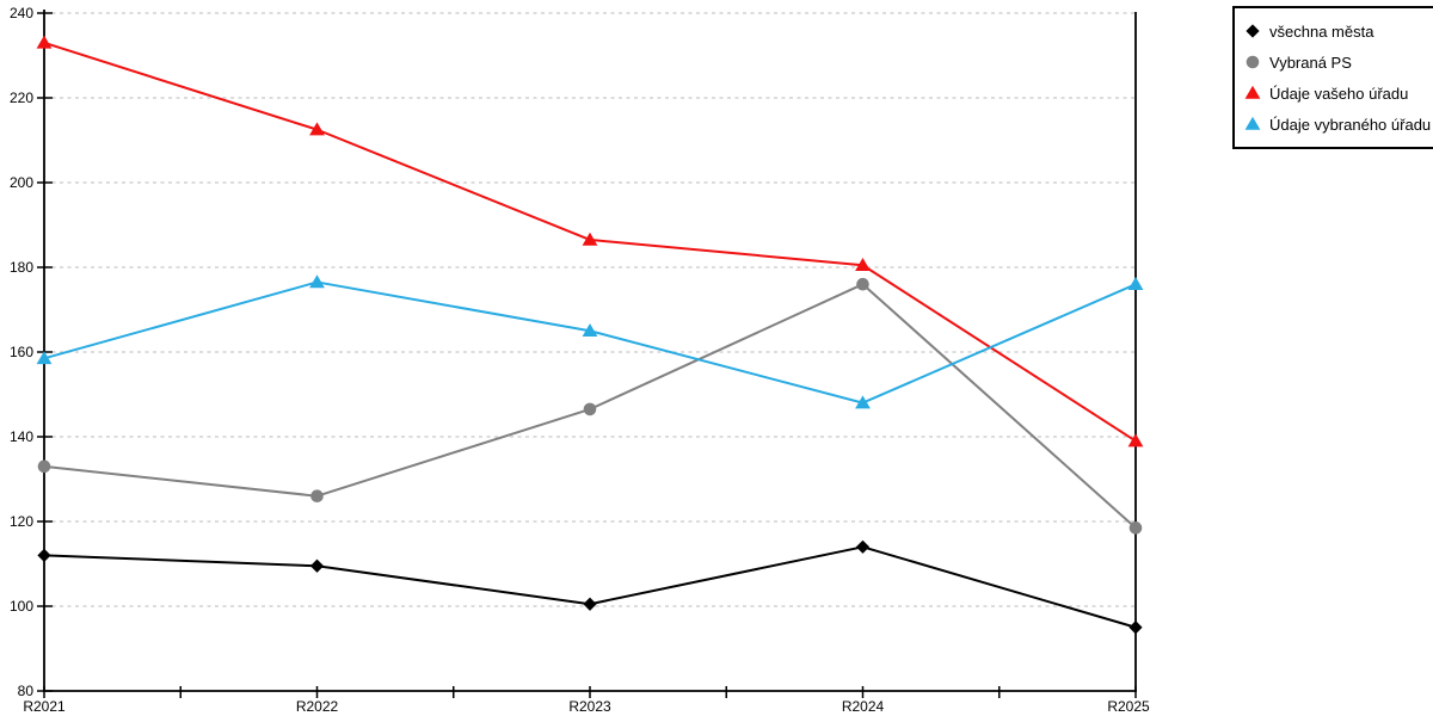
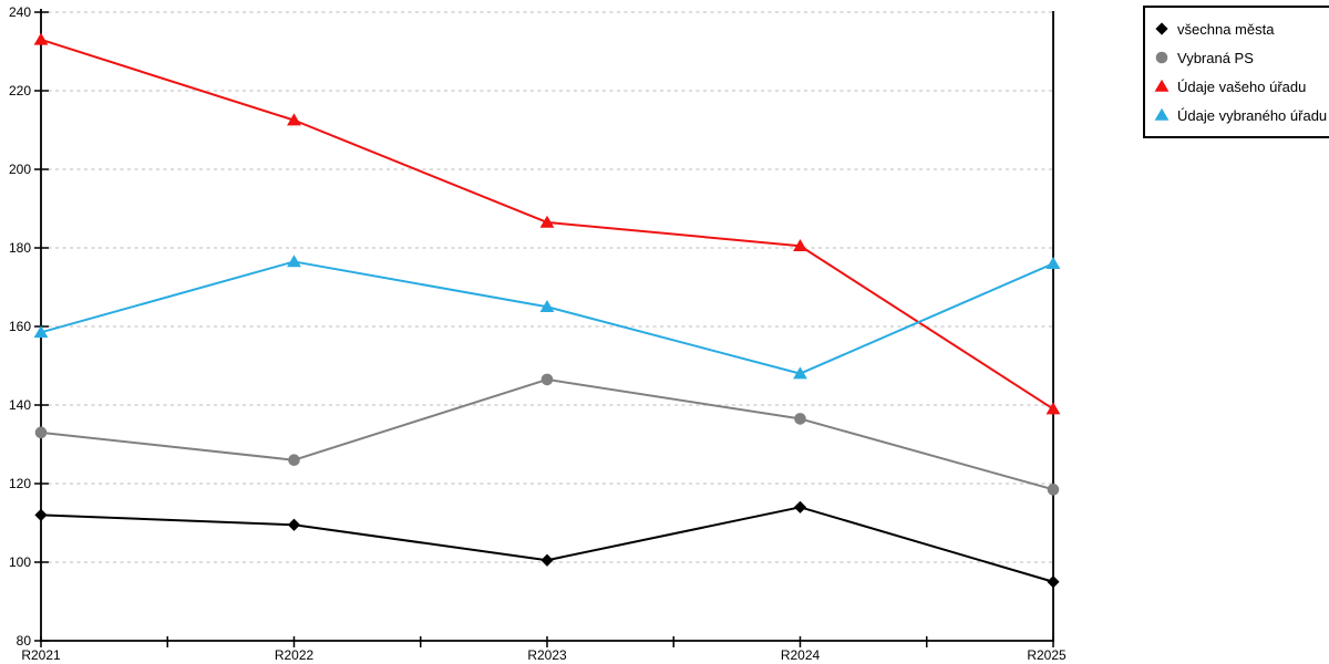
Vybraná PS/R2024: 176 -> 136
